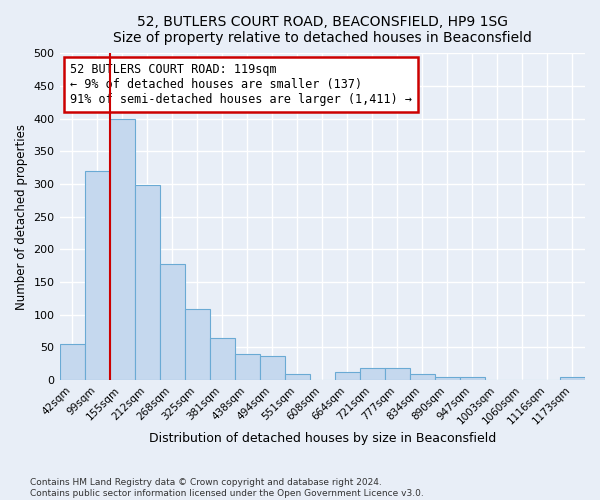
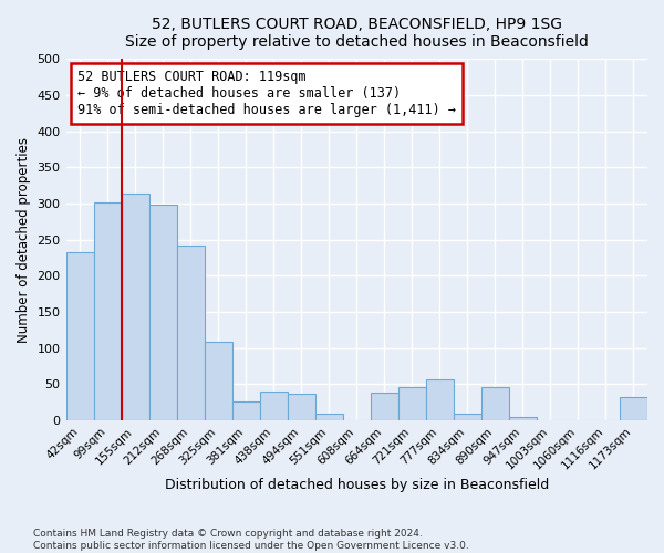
42sqm: 55 -> 232
99sqm: 320 -> 302
155sqm: 400 -> 314
268sqm: 178 -> 242
381sqm: 65 -> 26
664sqm: 13 -> 38
721sqm: 18 -> 46
777sqm: 18 -> 56
890sqm: 5 -> 46
1173sqm: 5 -> 32
